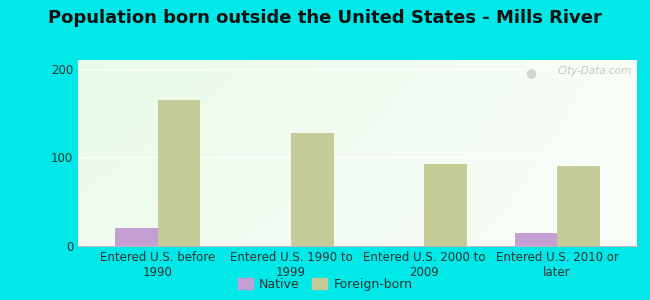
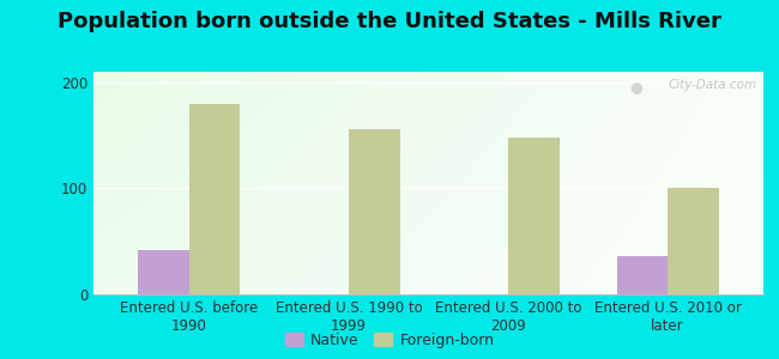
Native/Entered U.S. before 1990: 20 -> 42
Foreign-born/Entered U.S. before 1990: 165 -> 180
Foreign-born/Entered U.S. 1990 to 1999: 128 -> 156
Foreign-born/Entered U.S. 2000 to 2009: 93 -> 148
Native/Entered U.S. 2010 or later: 15 -> 36
Foreign-born/Entered U.S. 2010 or later: 90 -> 100
